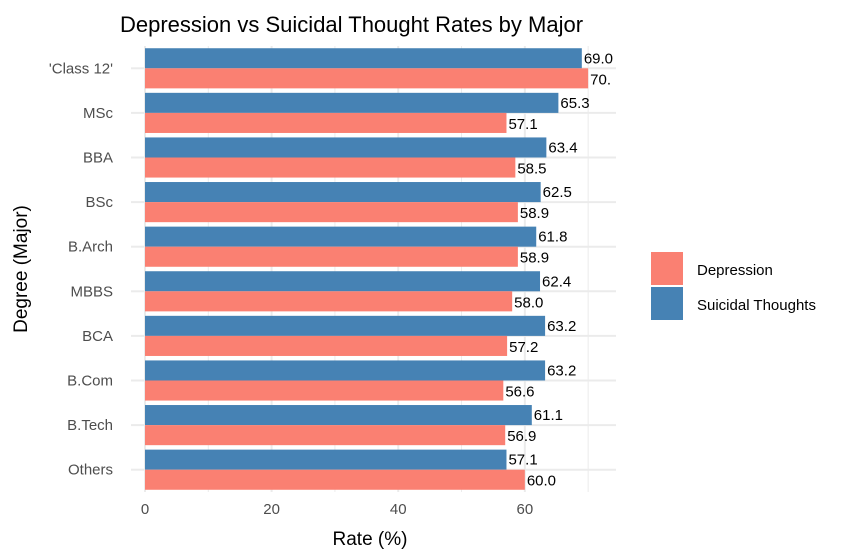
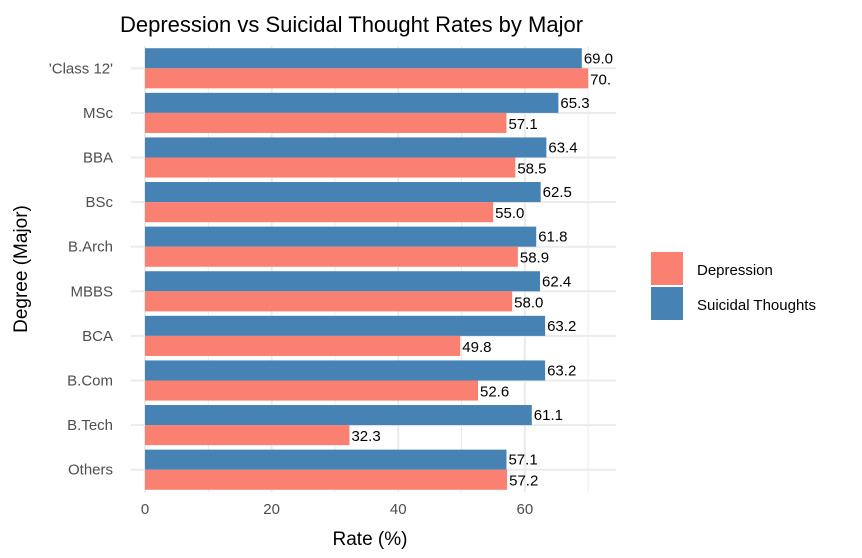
Depression/BSc: 58.9 -> 55.0
Depression/BCA: 57.2 -> 49.8
Depression/B.Com: 56.6 -> 52.6
Depression/B.Tech: 56.9 -> 32.3
Depression/Others: 60.0 -> 57.2
